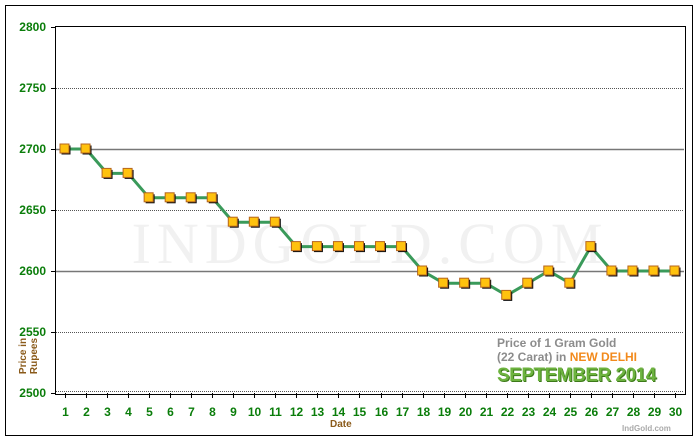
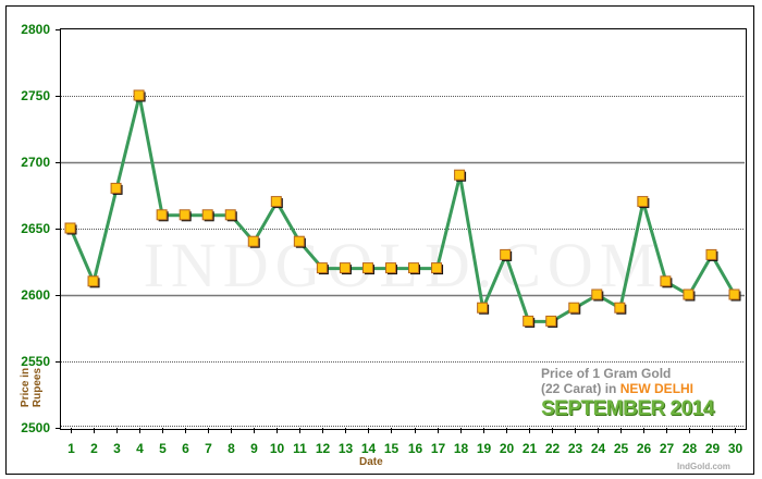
1: 2700 -> 2650
2: 2700 -> 2610
4: 2680 -> 2750
10: 2640 -> 2670
18: 2600 -> 2690
20: 2590 -> 2630
21: 2590 -> 2580
26: 2620 -> 2670
27: 2600 -> 2610
29: 2600 -> 2630
